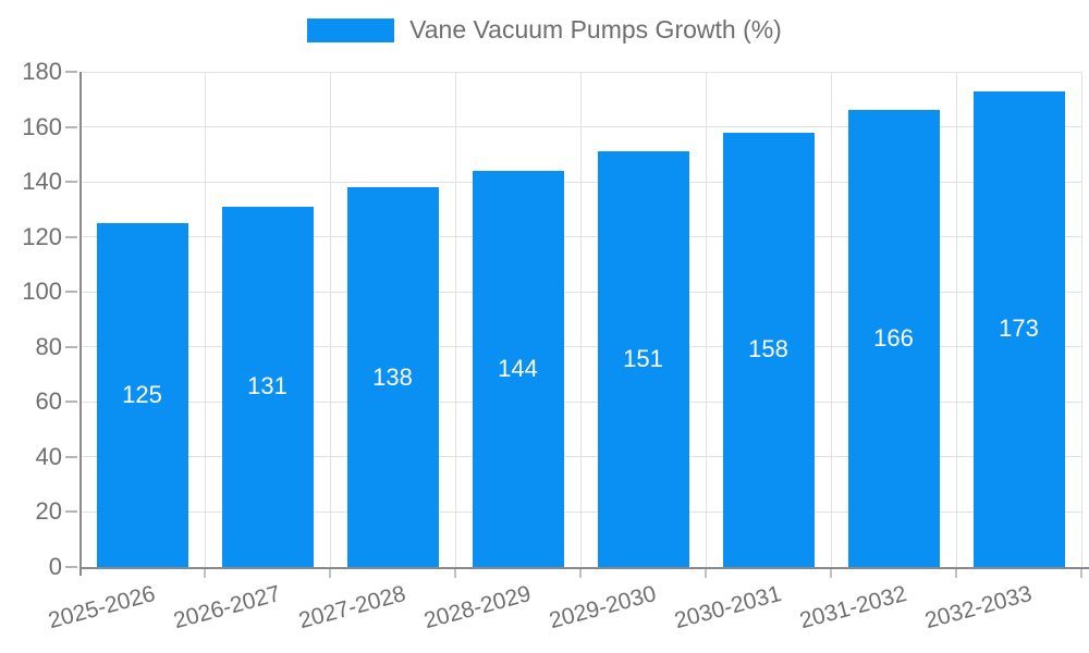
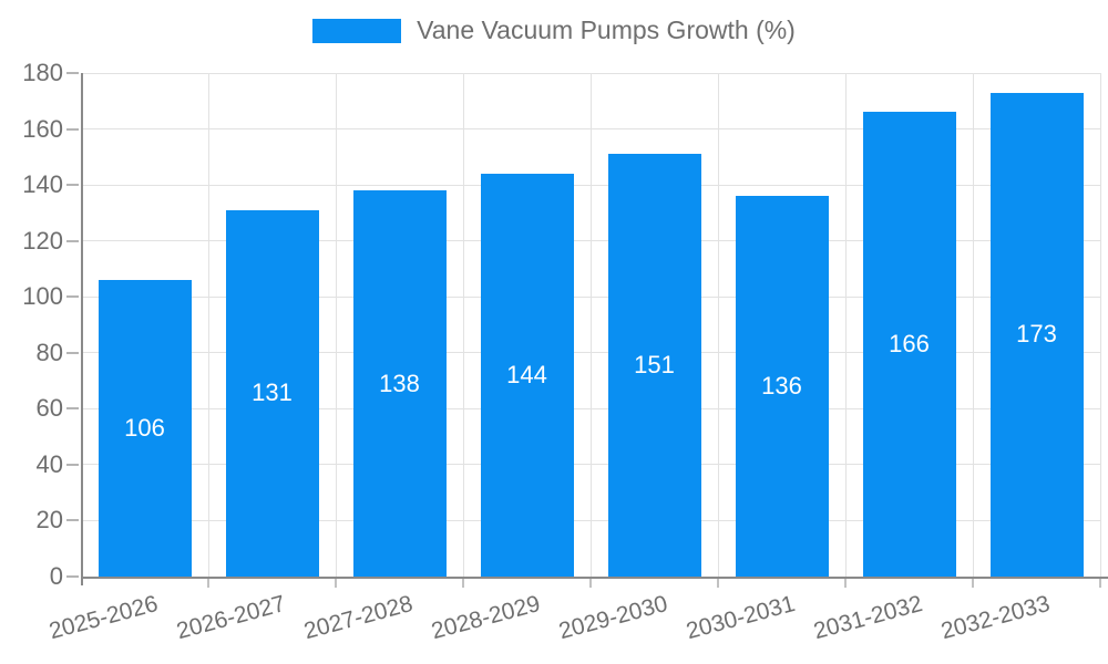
2025-2026: 125 -> 106
2030-2031: 158 -> 136
